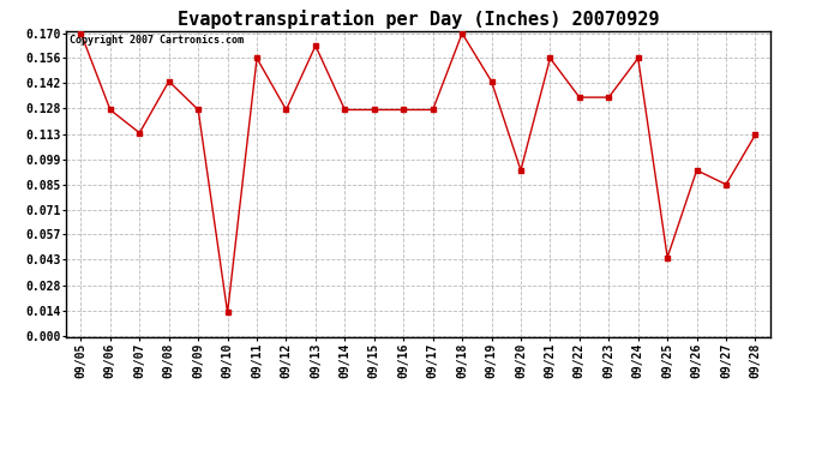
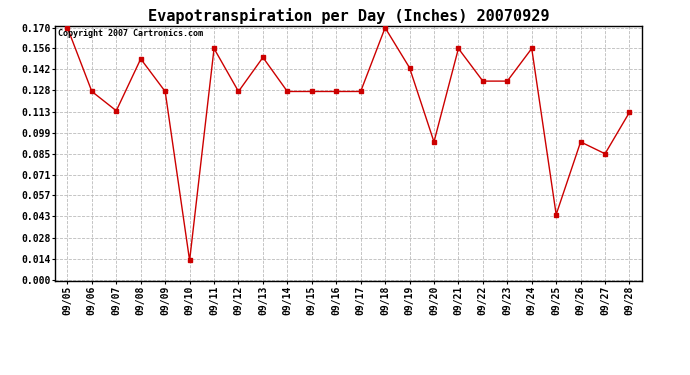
09/08: 0.143 -> 0.149
09/13: 0.163 -> 0.150
